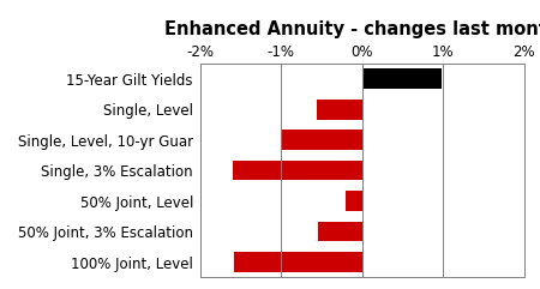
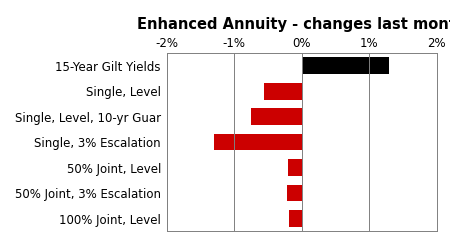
15-Year Gilt Yields: 0.98% -> 1.30%
Single, Level, 10-yr Guar: -1.00% -> -0.75%
Single, 3% Escalation: -1.60% -> -1.30%
50% Joint, 3% Escalation: -0.54% -> -0.22%
100% Joint, Level: -1.58% -> -0.18%
